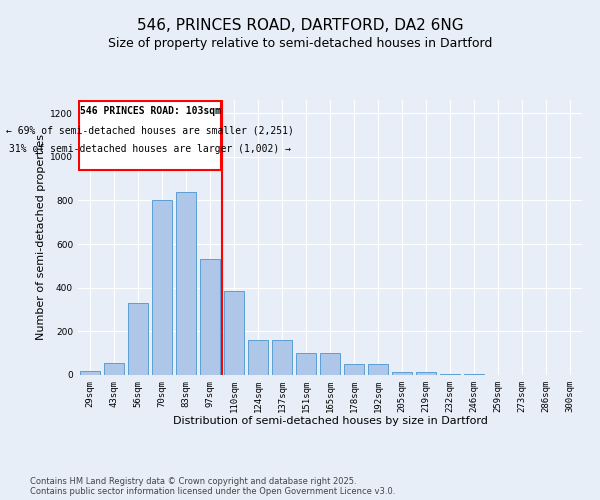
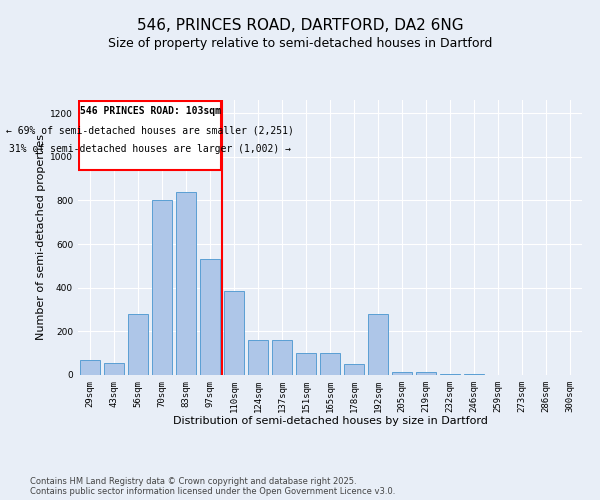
29sqm: 20 -> 70
56sqm: 330 -> 280
192sqm: 50 -> 280
